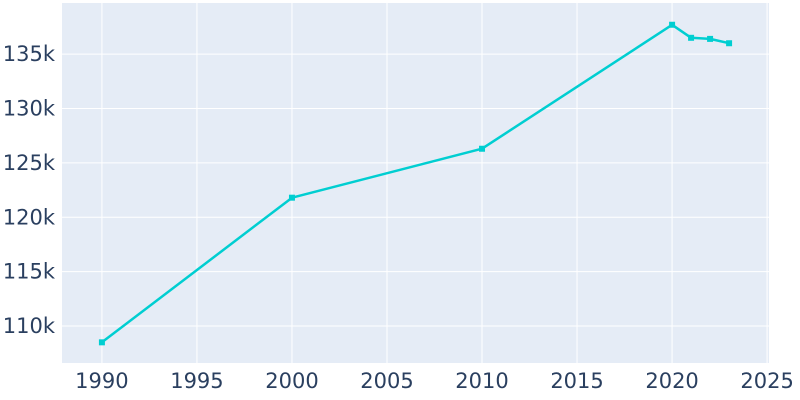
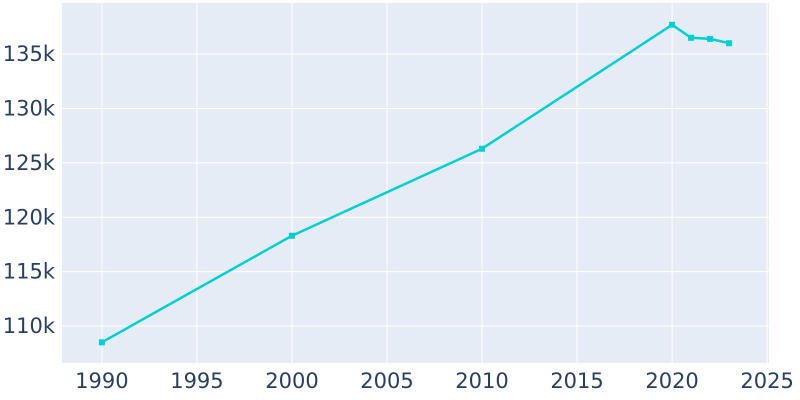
2000: 121.8k -> 118.3k
